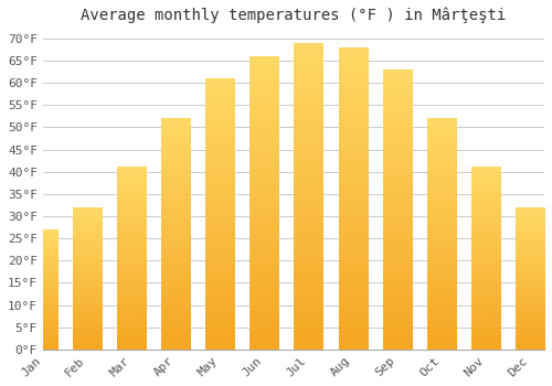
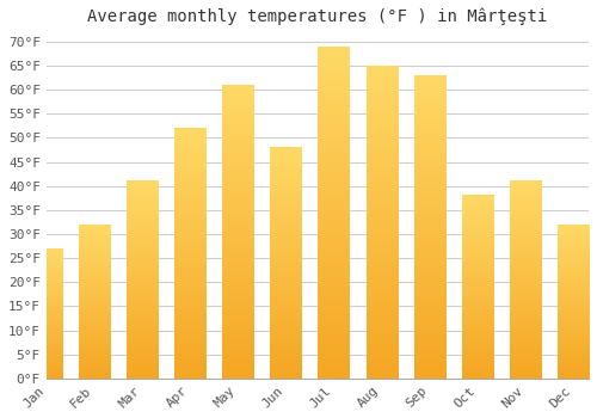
Jun: 66°F -> 48°F
Aug: 68°F -> 65°F
Oct: 52°F -> 38°F
